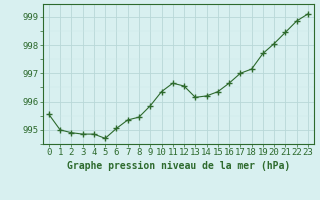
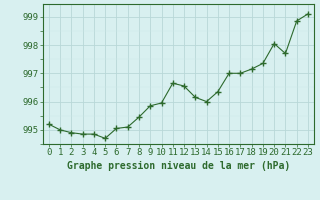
0: 995.55 -> 995.20
7: 995.35 -> 995.10
10: 996.35 -> 995.95
14: 996.20 -> 996.00
16: 996.65 -> 997.00
19: 997.70 -> 997.35
21: 998.45 -> 997.70
